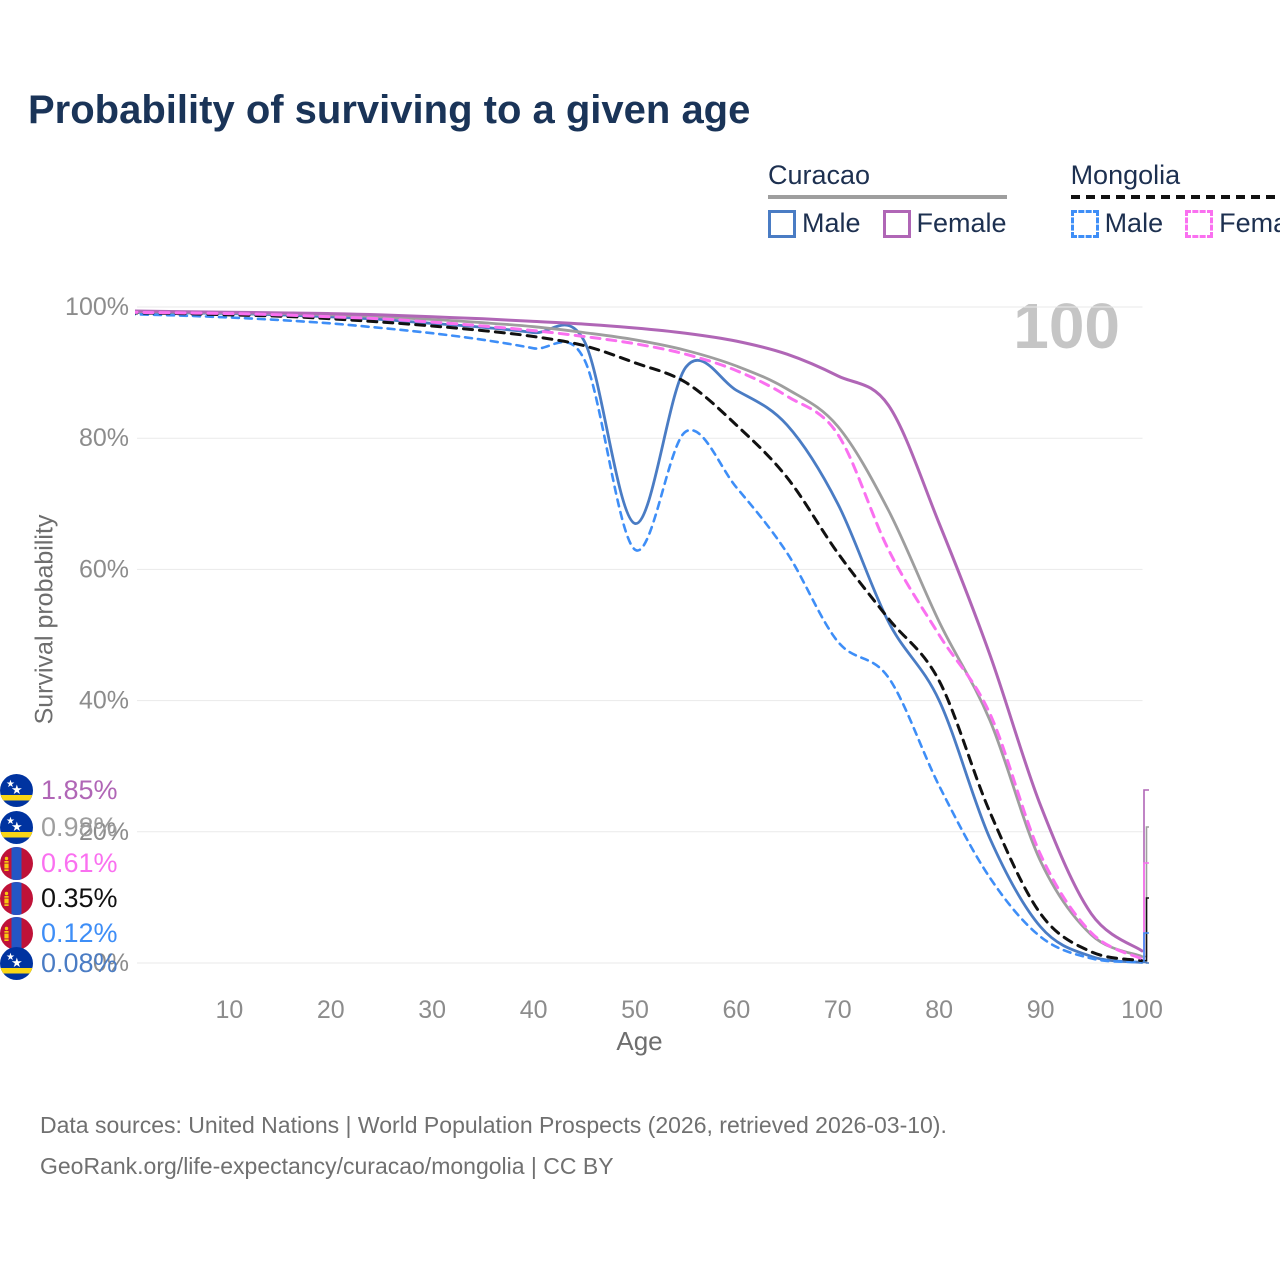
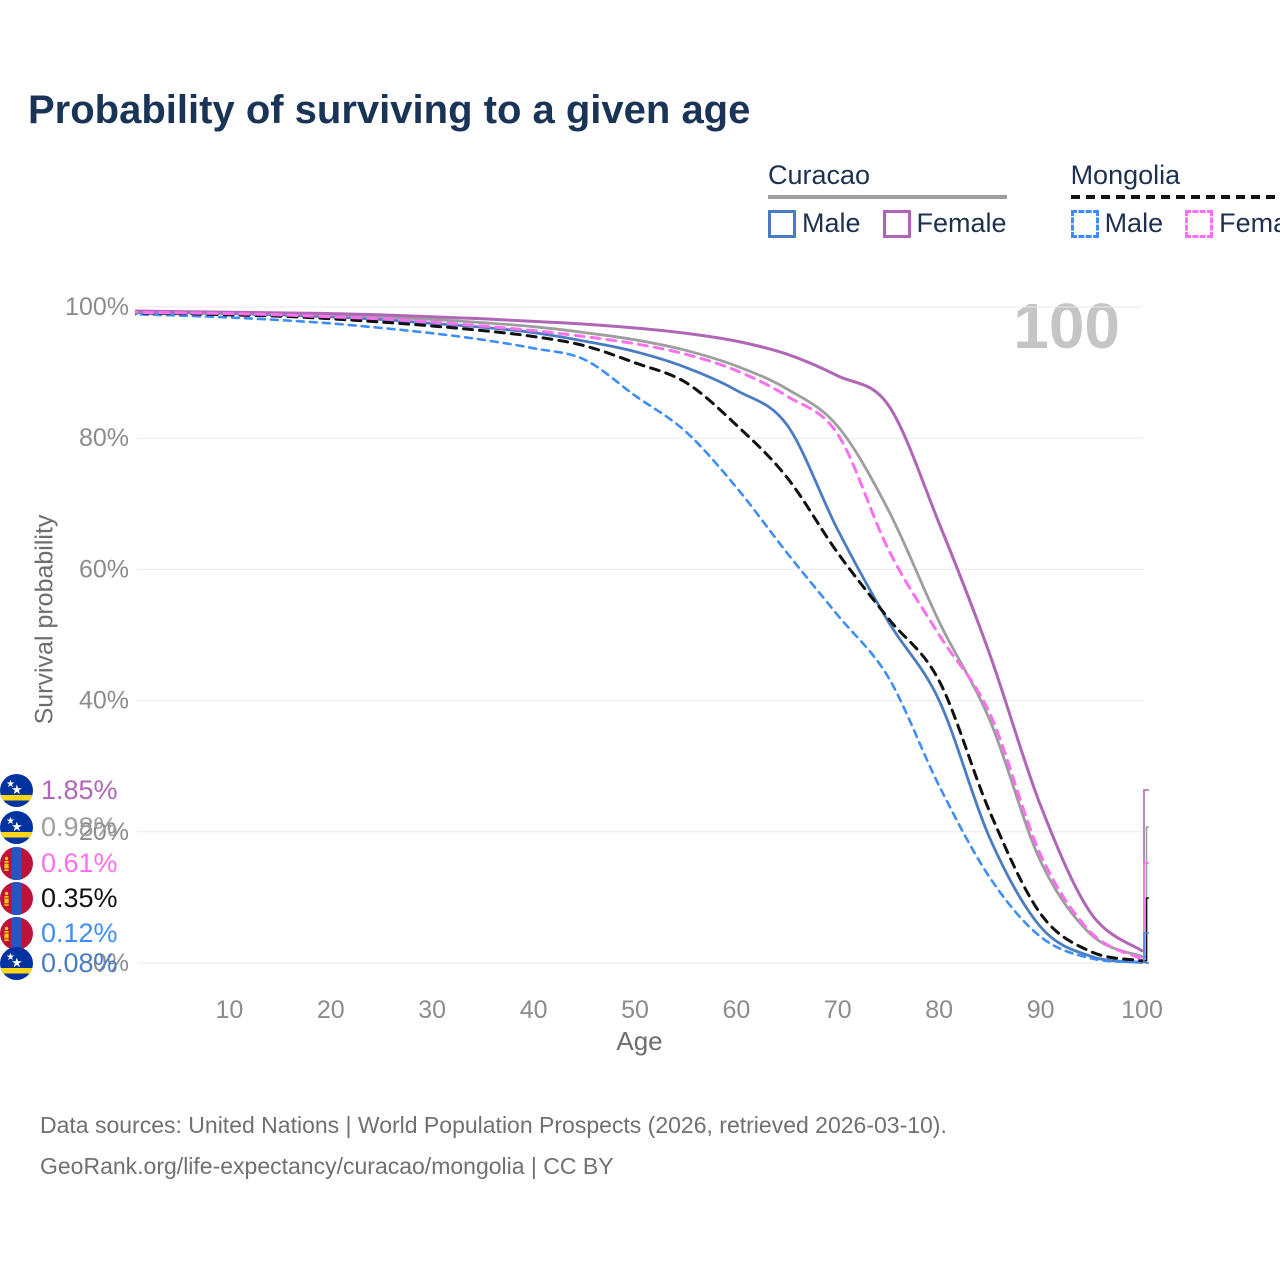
Curacao Male/50: 67% -> 93%
Mongolia Male/50: 63% -> 86%
Curacao Male/70: 70% -> 66%
Mongolia Male/70: 49% -> 53%
